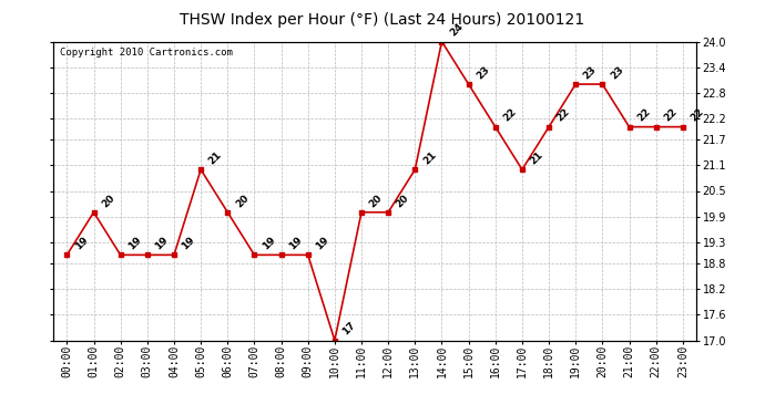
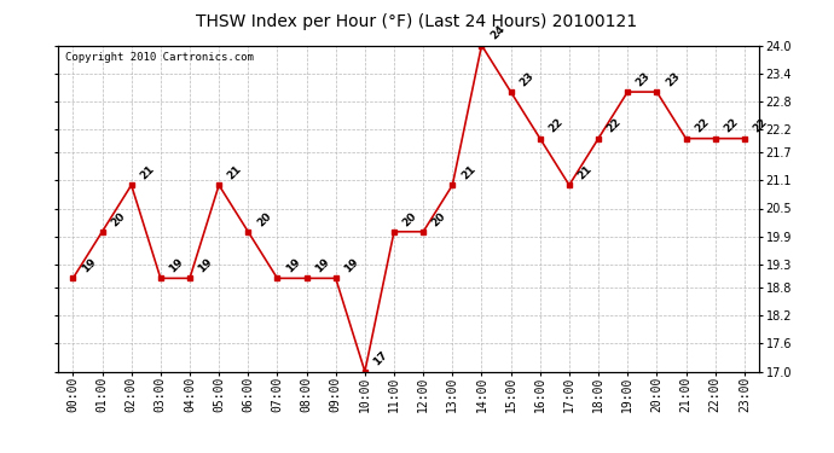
02:00: 19 -> 21
